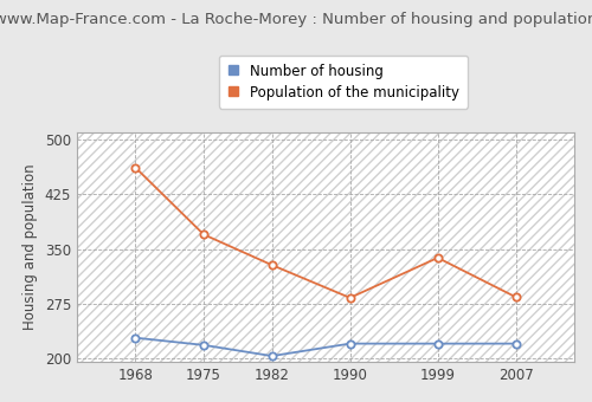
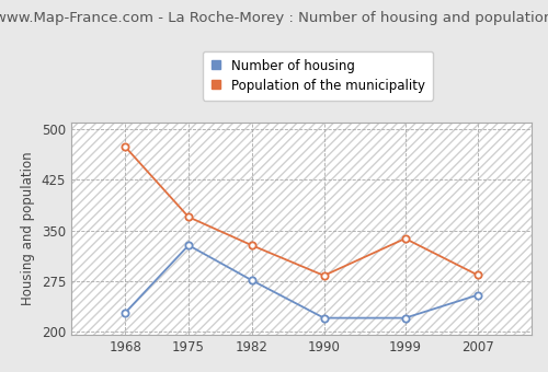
Population of the municipality/1968: 462 -> 474
Number of housing/1975: 218 -> 328
Number of housing/1982: 203 -> 276
Number of housing/2007: 220 -> 254
